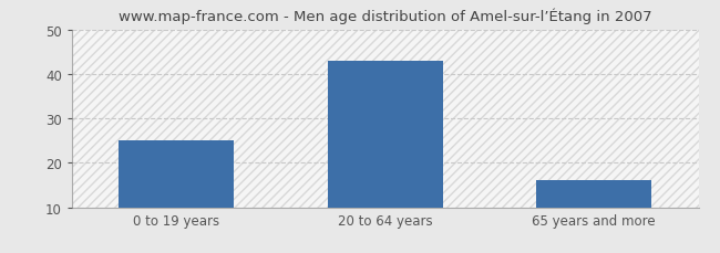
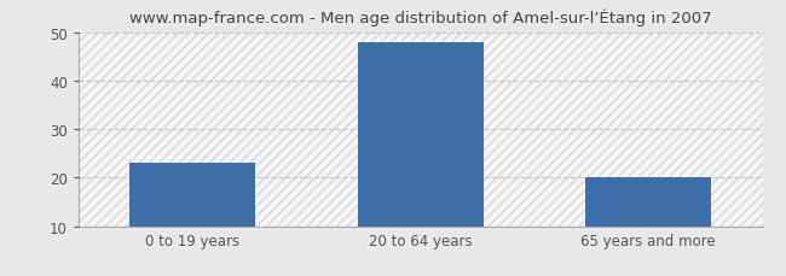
0 to 19 years: 25 -> 23
20 to 64 years: 43 -> 48
65 years and more: 16 -> 20
